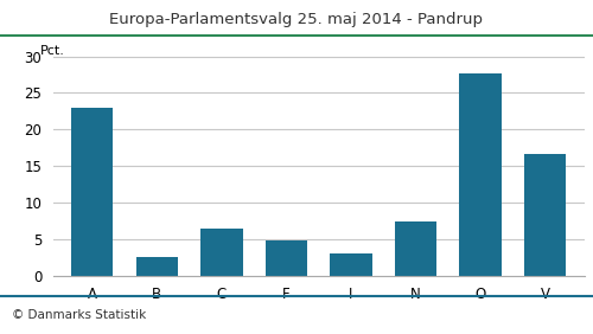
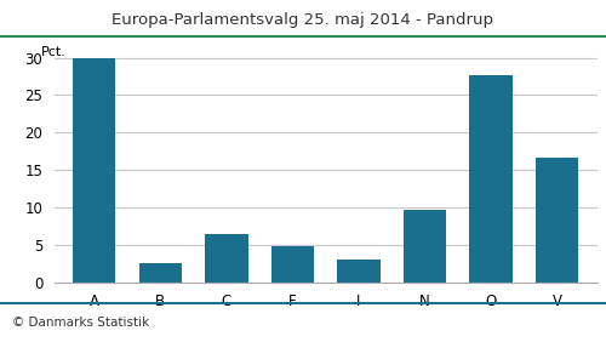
A: 23.0 -> 29.9
N: 7.4 -> 9.7
